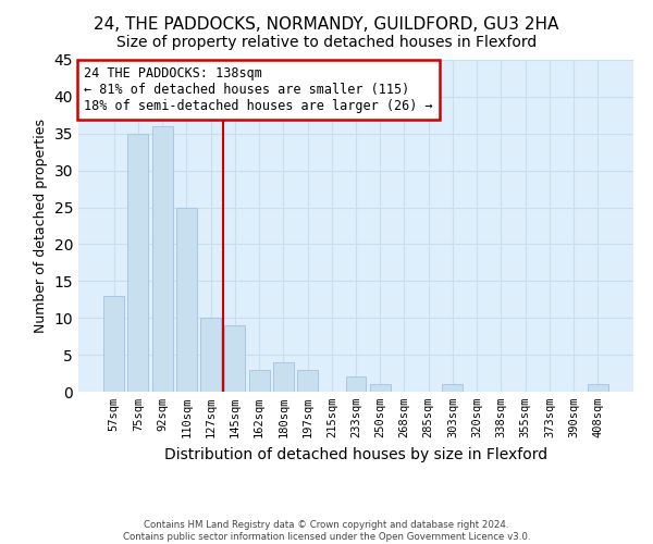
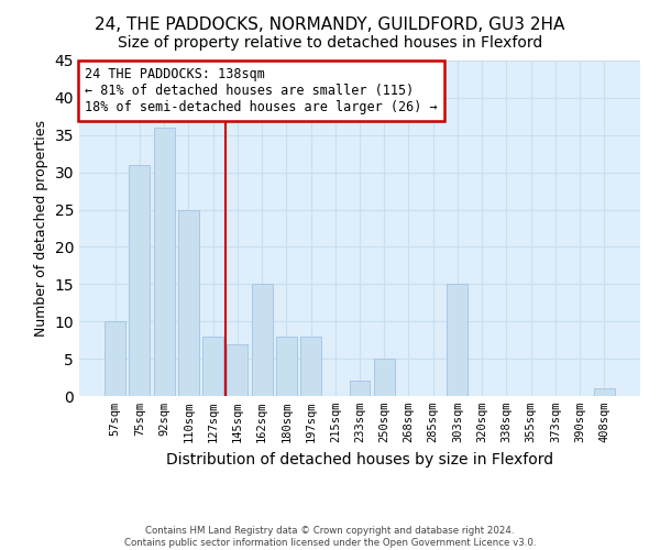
57sqm: 13 -> 10
75sqm: 35 -> 31
127sqm: 10 -> 8
145sqm: 9 -> 7
162sqm: 3 -> 15
180sqm: 4 -> 8
197sqm: 3 -> 8
250sqm: 1 -> 5
303sqm: 1 -> 15
